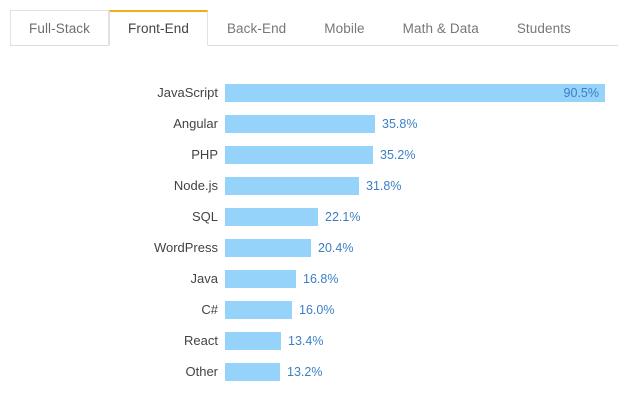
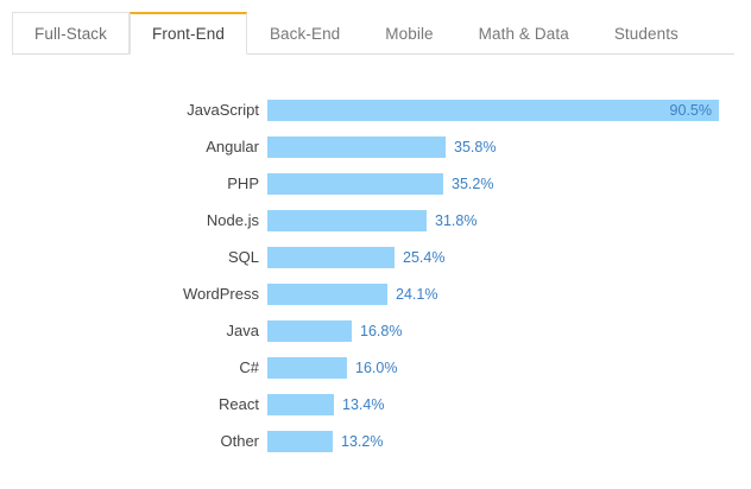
SQL: 22.1% -> 25.4%
WordPress: 20.4% -> 24.1%
